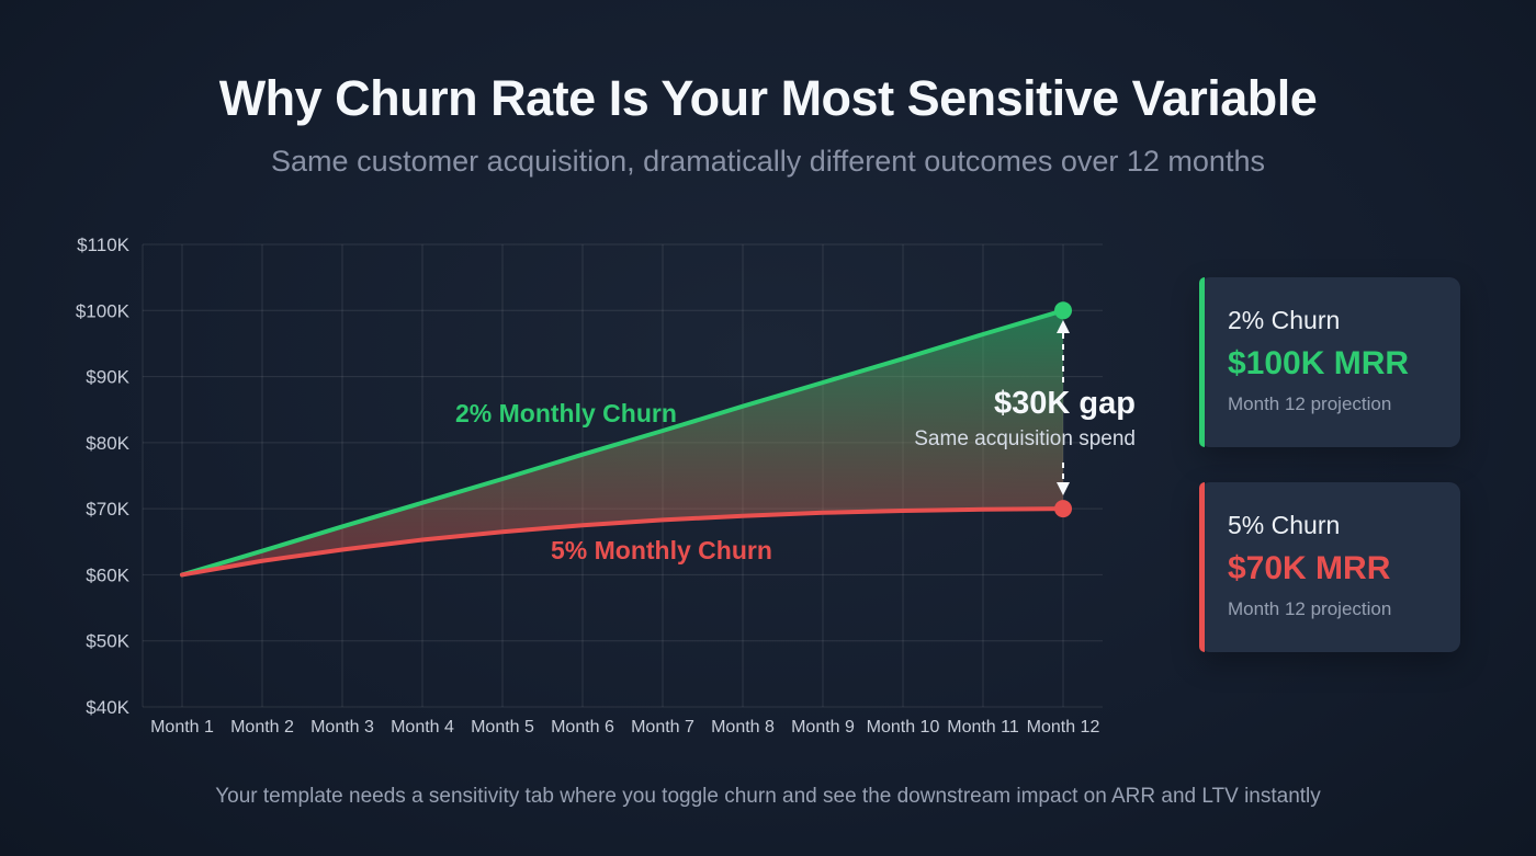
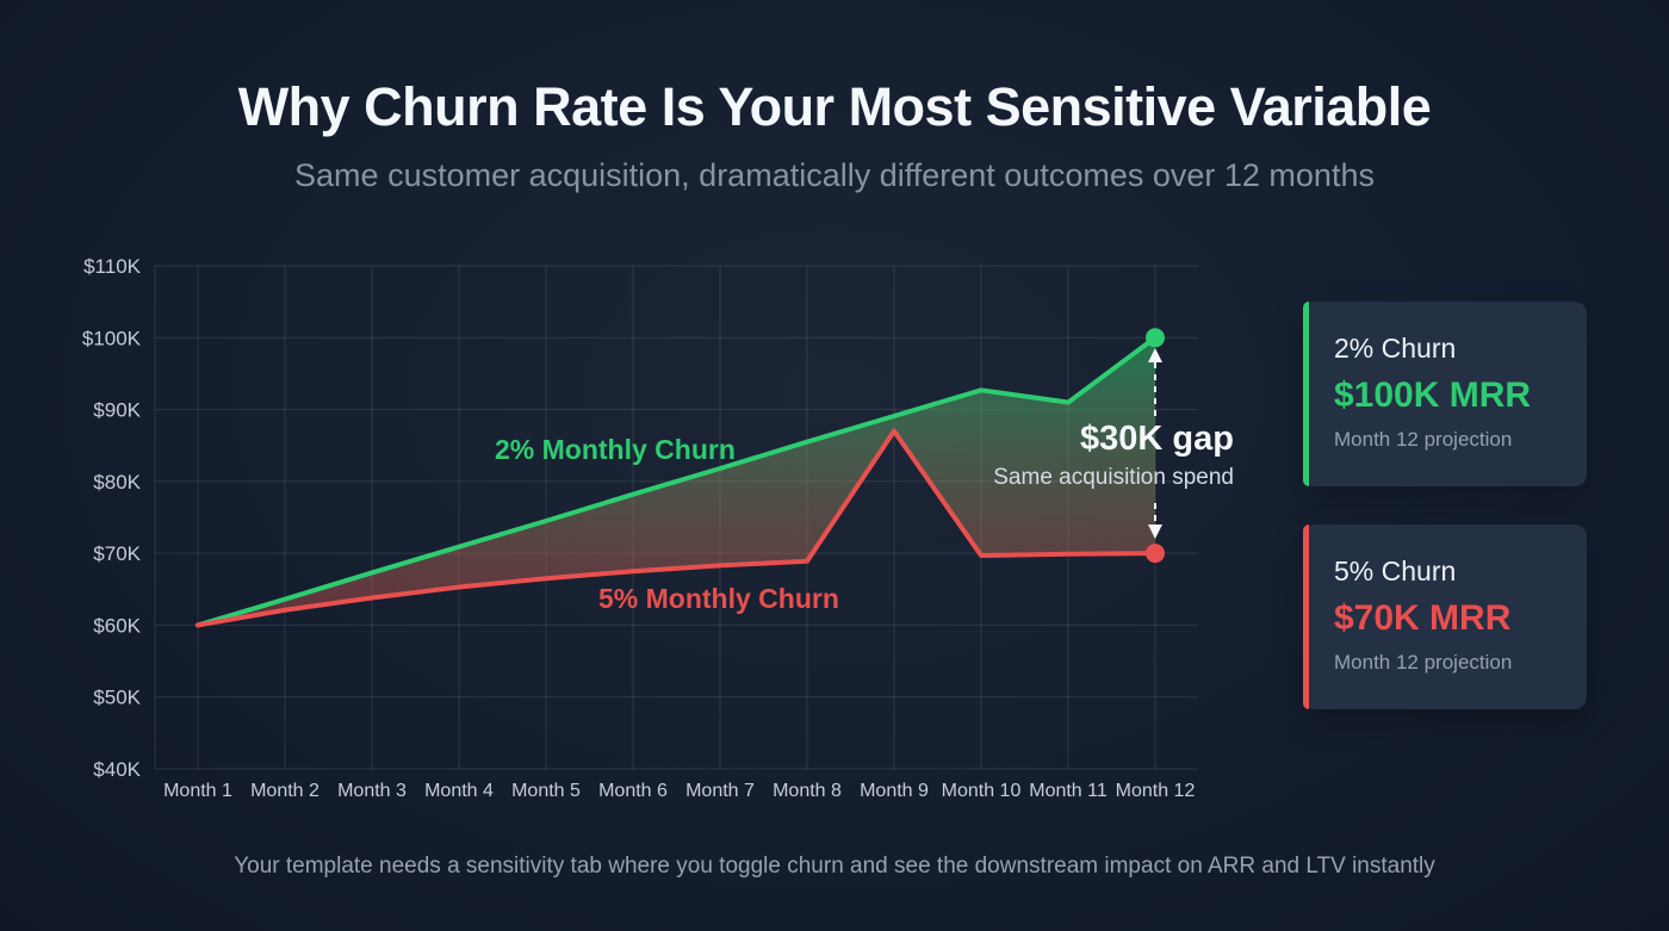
5% Monthly Churn/Month 9: $69K -> $87K
2% Monthly Churn/Month 11: $96K -> $91K
